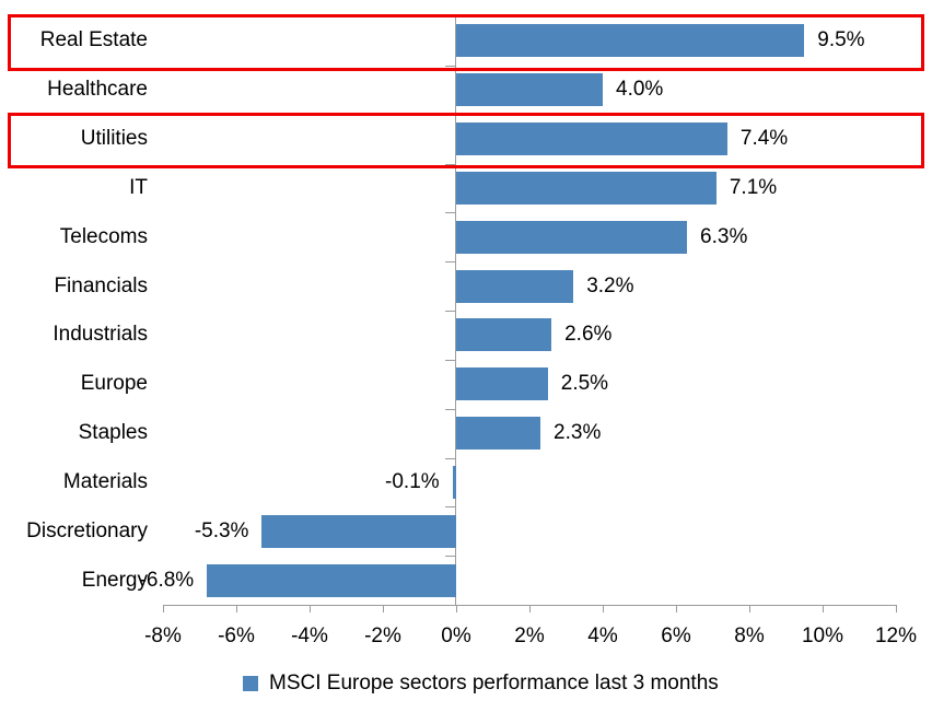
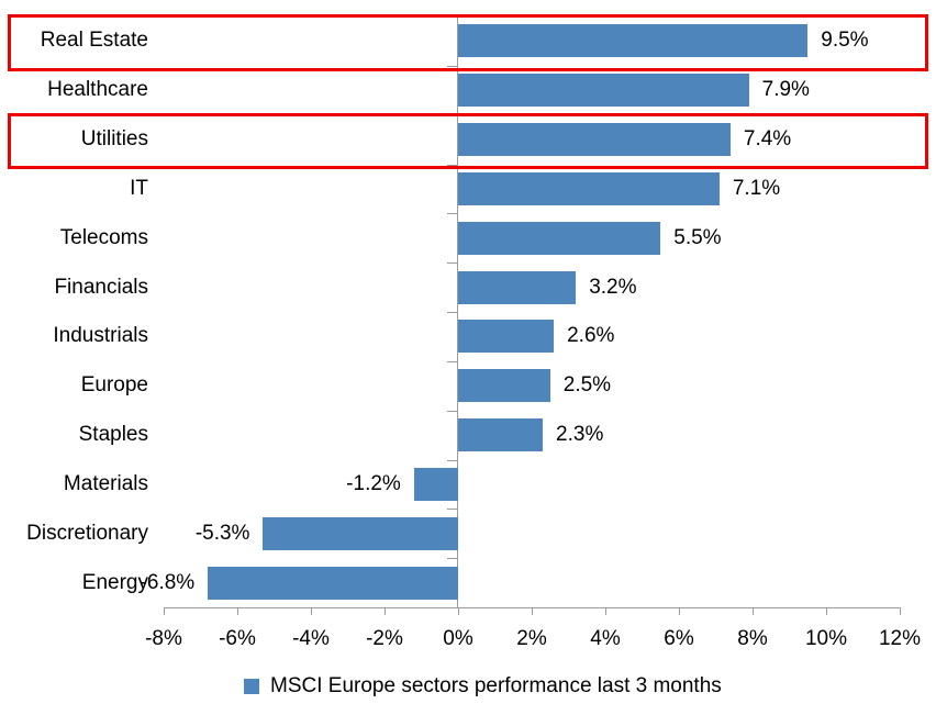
Healthcare: 4.0% -> 7.9%
Telecoms: 6.3% -> 5.5%
Materials: -0.1% -> -1.2%
